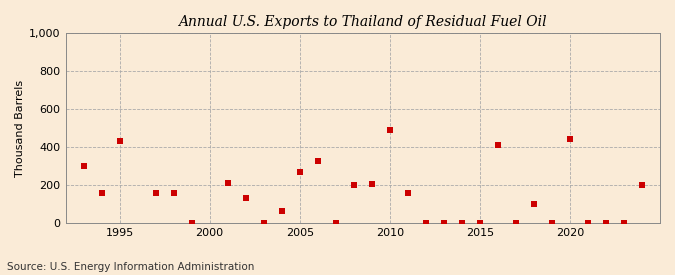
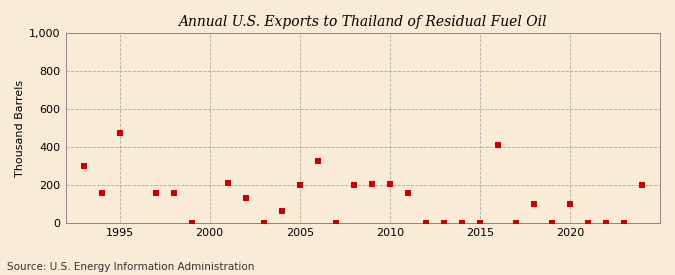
1995: 430 -> 480
2005: 270 -> 200
2010: 490 -> 200
2020: 440 -> 100
